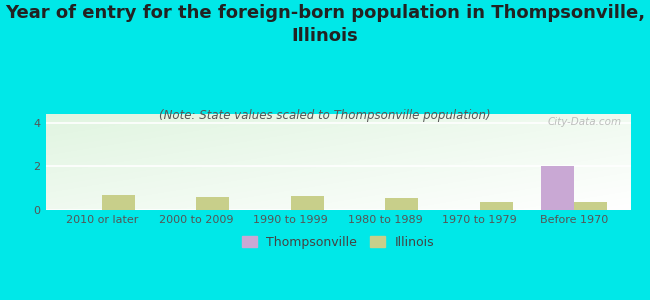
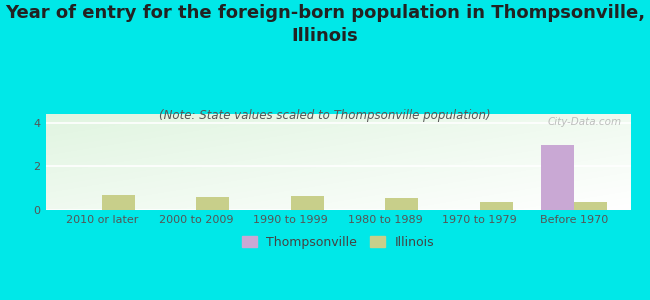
Thompsonville/Before 1970: 2 -> 3
